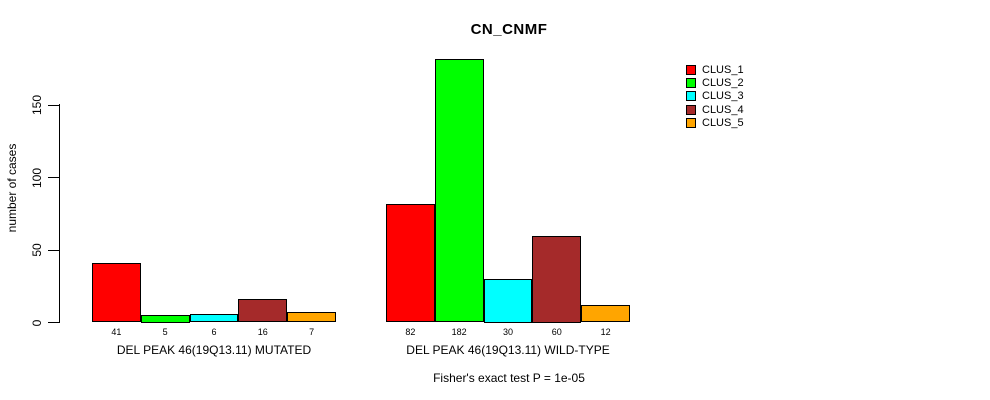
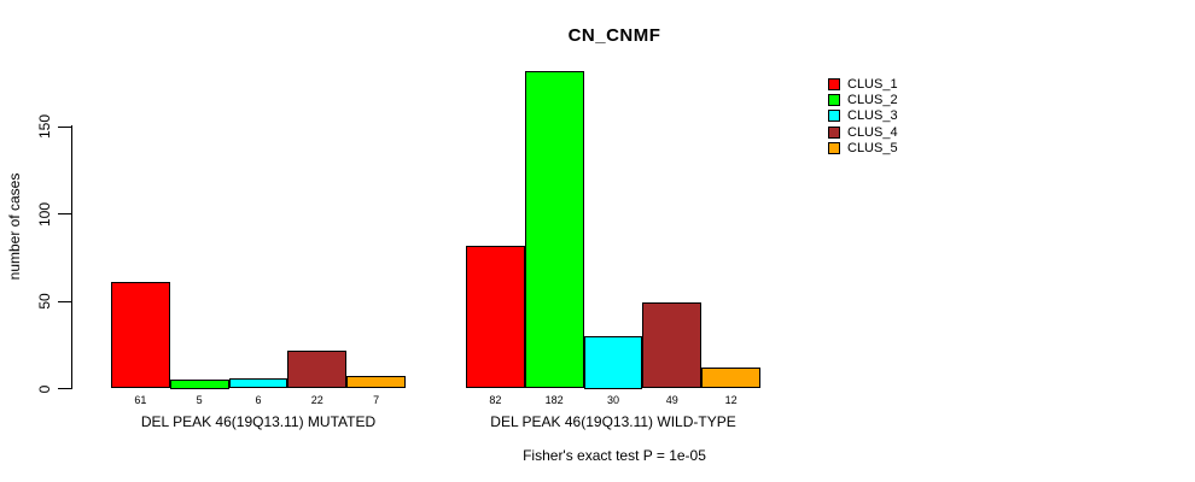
CLUS_1/DEL PEAK 46(19Q13.11) MUTATED: 41 -> 61
CLUS_4/DEL PEAK 46(19Q13.11) MUTATED: 16 -> 22
CLUS_4/DEL PEAK 46(19Q13.11) WILD-TYPE: 60 -> 49
